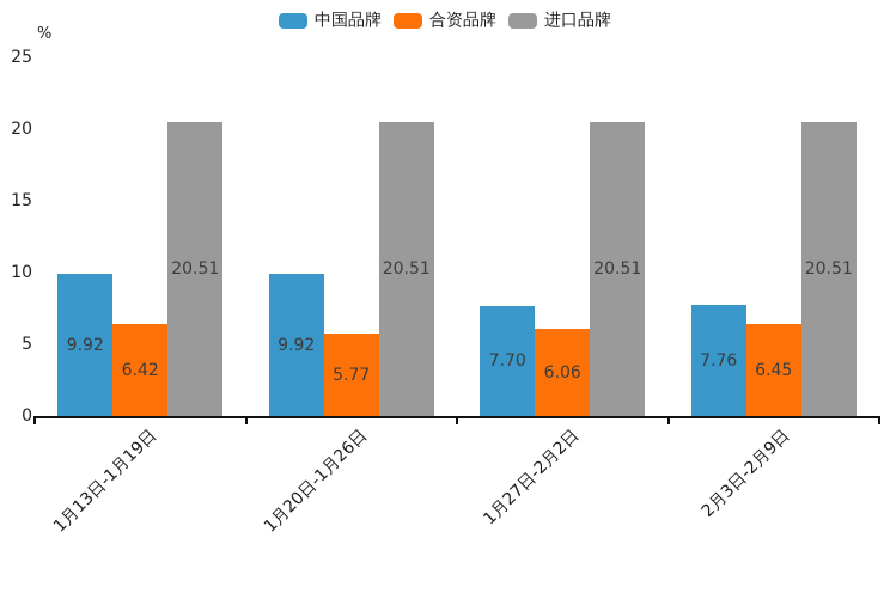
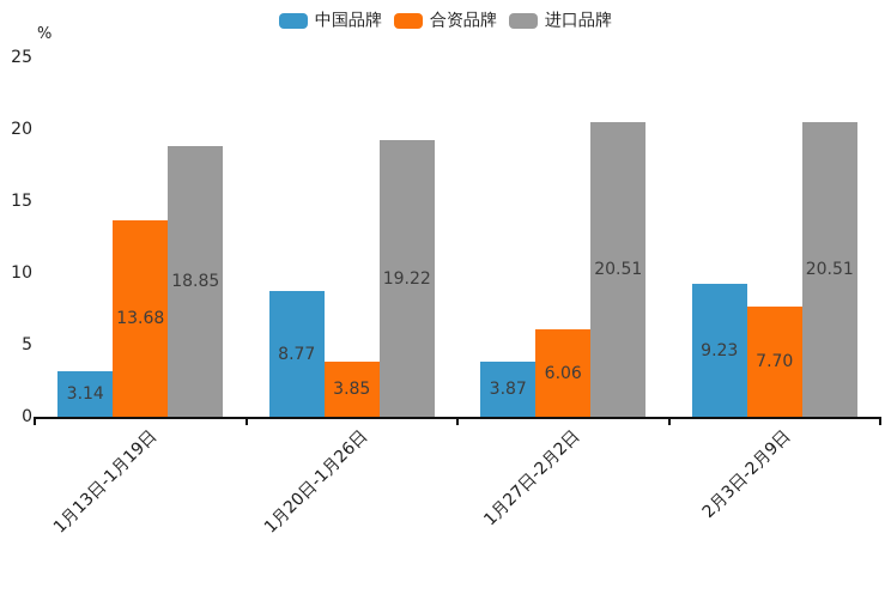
中国品牌/1月13日-1月19日: 9.92 -> 3.14
合资品牌/1月13日-1月19日: 6.42 -> 13.68
进口品牌/1月13日-1月19日: 20.51 -> 18.85
中国品牌/1月20日-1月26日: 9.92 -> 8.77
合资品牌/1月20日-1月26日: 5.77 -> 3.85
进口品牌/1月20日-1月26日: 20.51 -> 19.22
中国品牌/1月27日-2月2日: 7.70 -> 3.87
中国品牌/2月3日-2月9日: 7.76 -> 9.23
合资品牌/2月3日-2月9日: 6.45 -> 7.70
